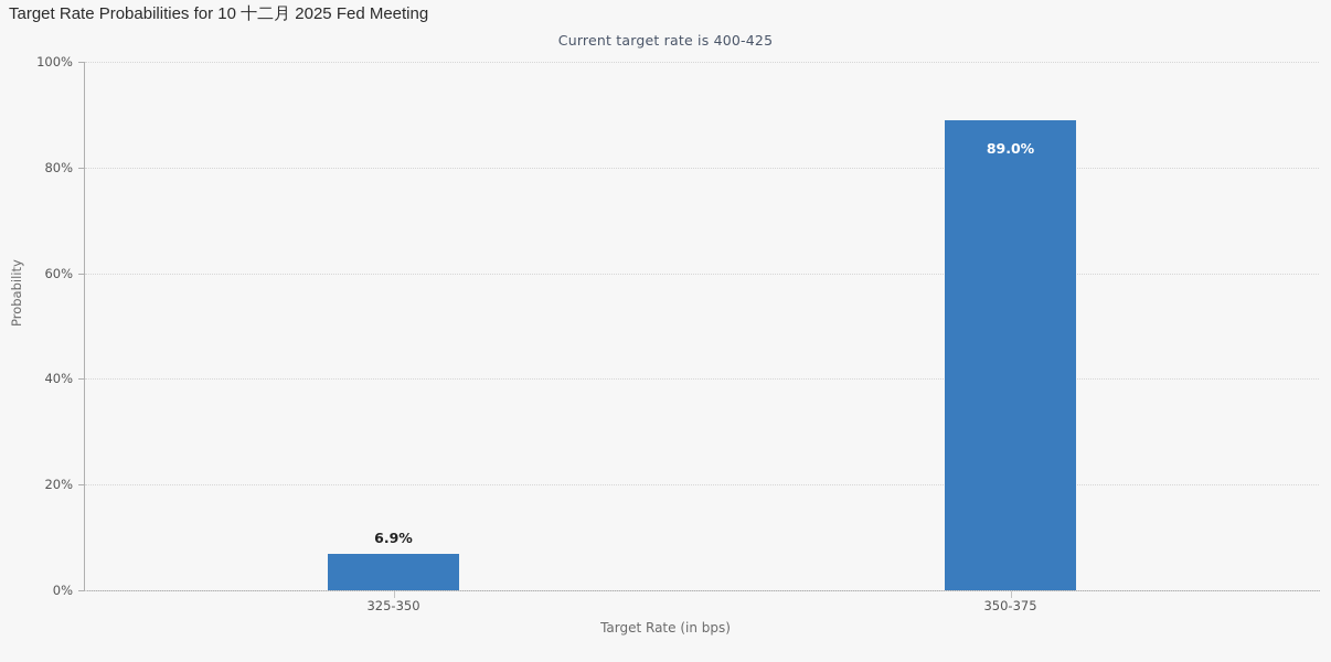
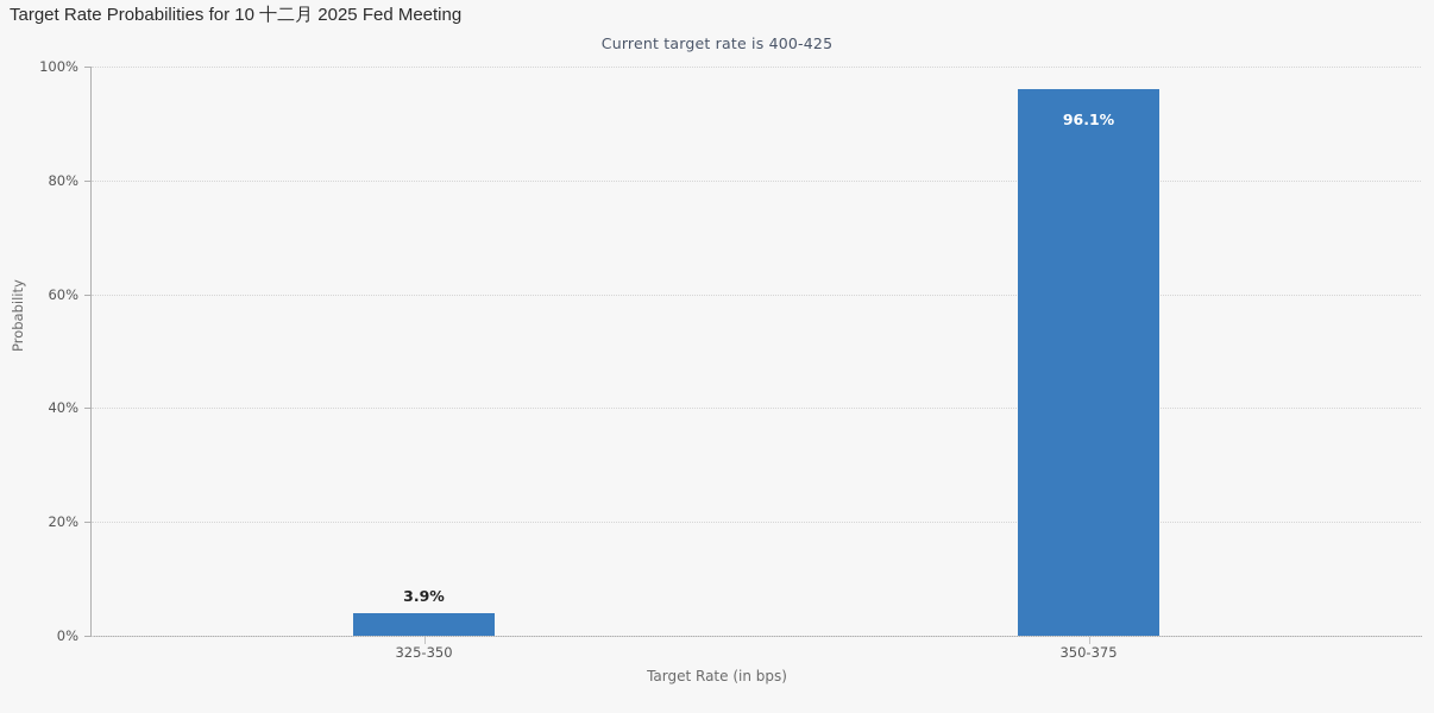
325-350: 6.9% -> 3.9%
350-375: 89.0% -> 96.1%
